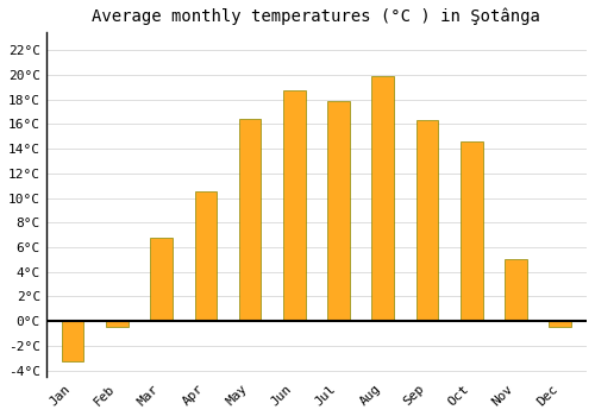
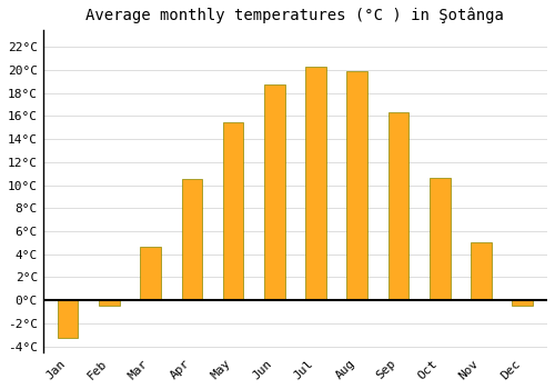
Mar: 6.8°C -> 4.7°C
May: 16.4°C -> 15.5°C
Jul: 17.9°C -> 20.3°C
Oct: 14.6°C -> 10.6°C
